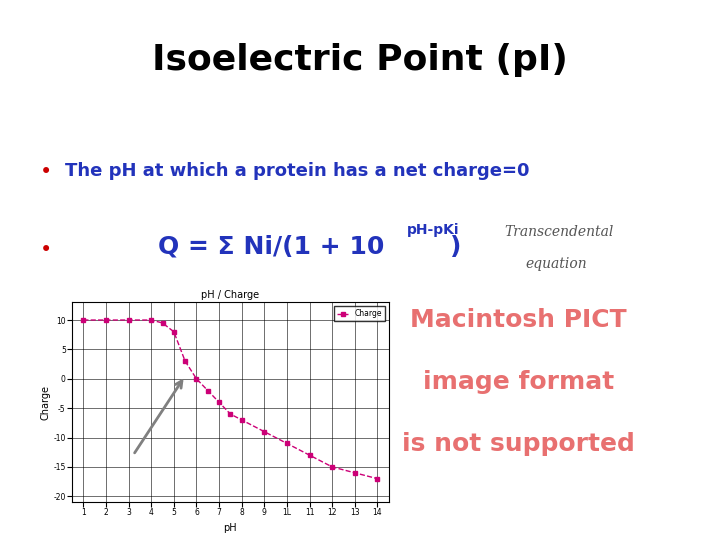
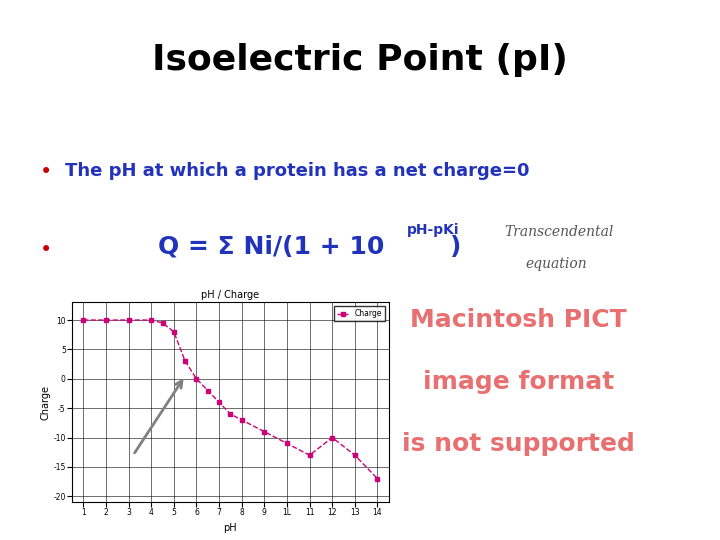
12: -15.0 -> -10.0
13: -16.0 -> -13.0
